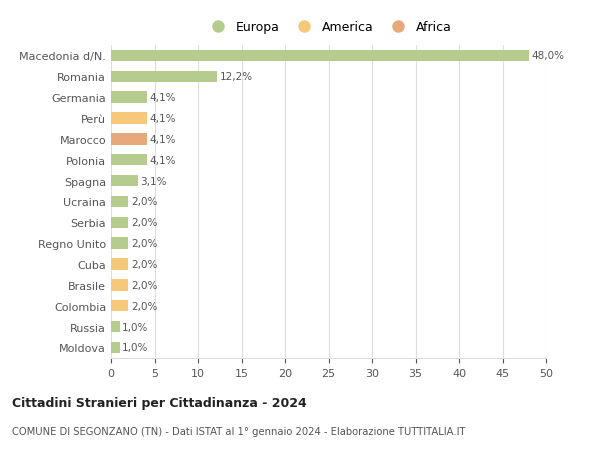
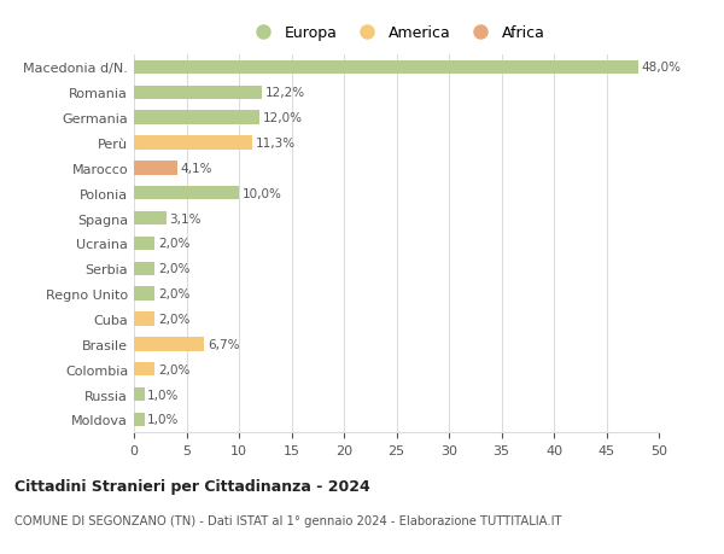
Germania: 4,1% -> 12,0%
Perù: 4,1% -> 11,3%
Polonia: 4,1% -> 10,0%
Brasile: 2,0% -> 6,7%
